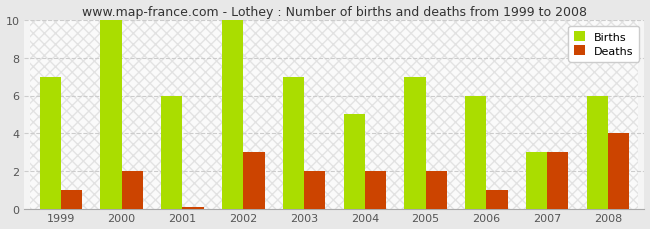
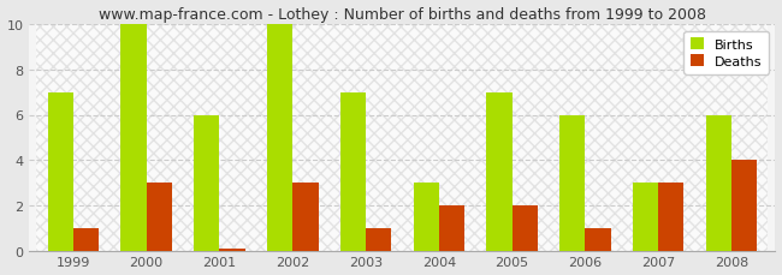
Deaths/2000: 2.0 -> 3.0
Deaths/2003: 2.0 -> 1.0
Births/2004: 5 -> 3
